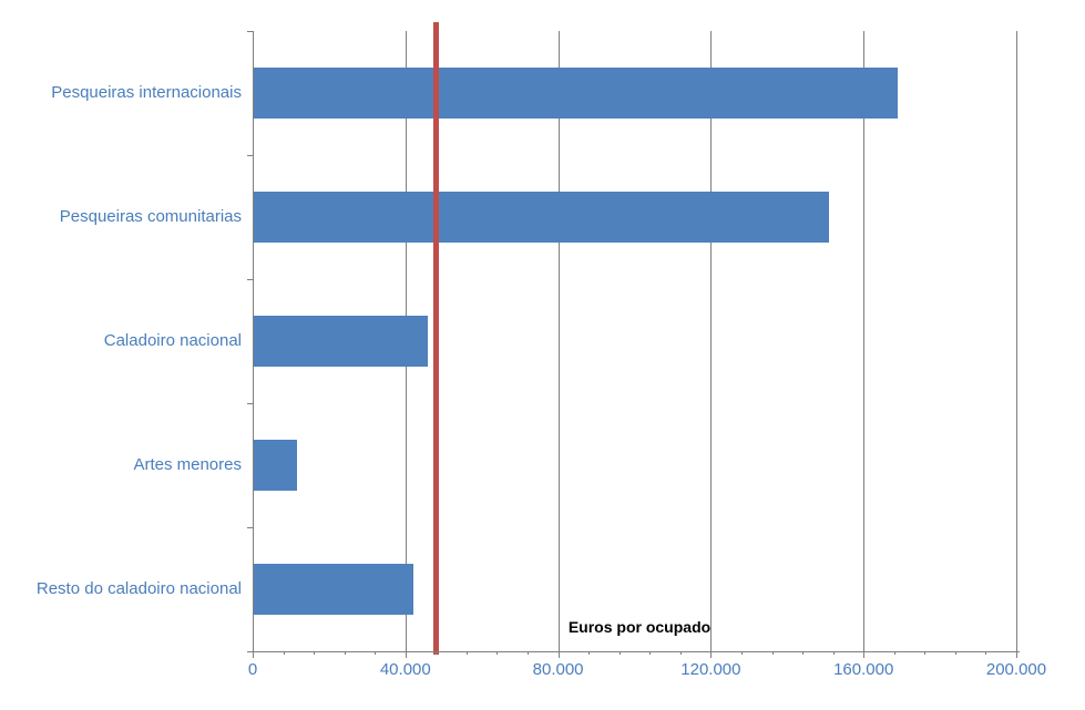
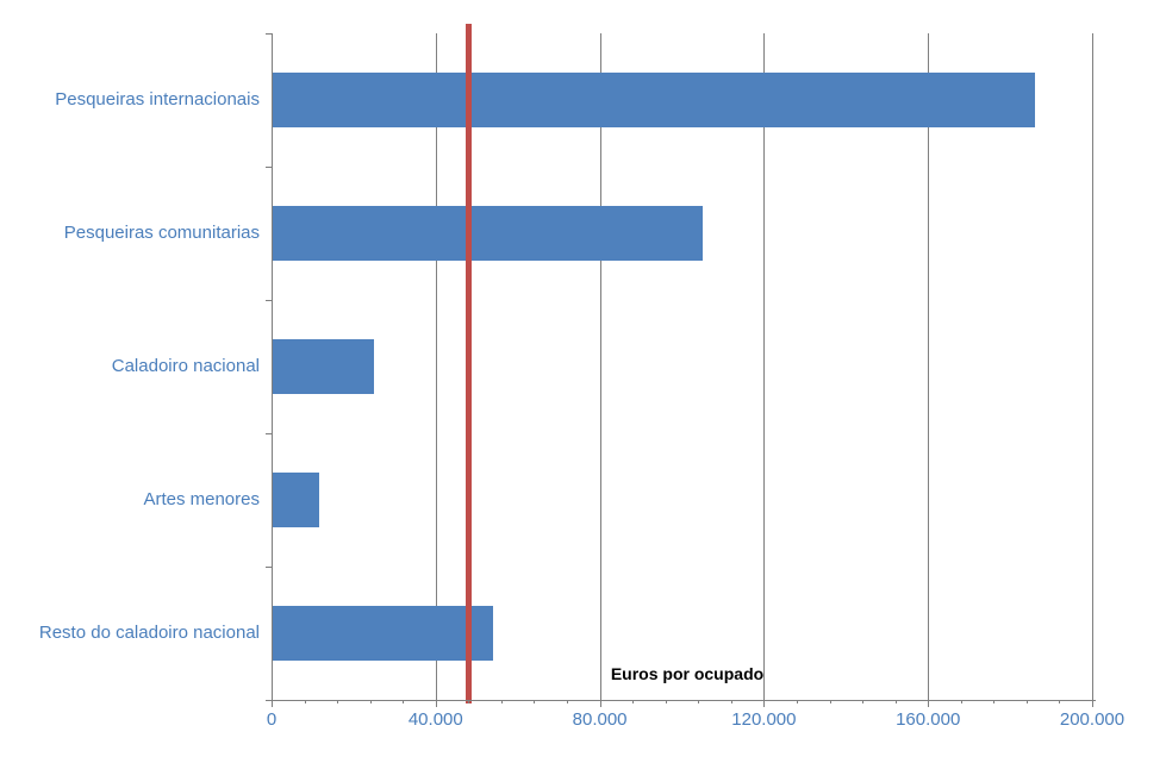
Pesqueiras internacionais: 169000 -> 186000
Pesqueiras comunitarias: 151000 -> 105000
Caladoiro nacional: 46000 -> 25000
Resto do caladoiro nacional: 42000 -> 54000
